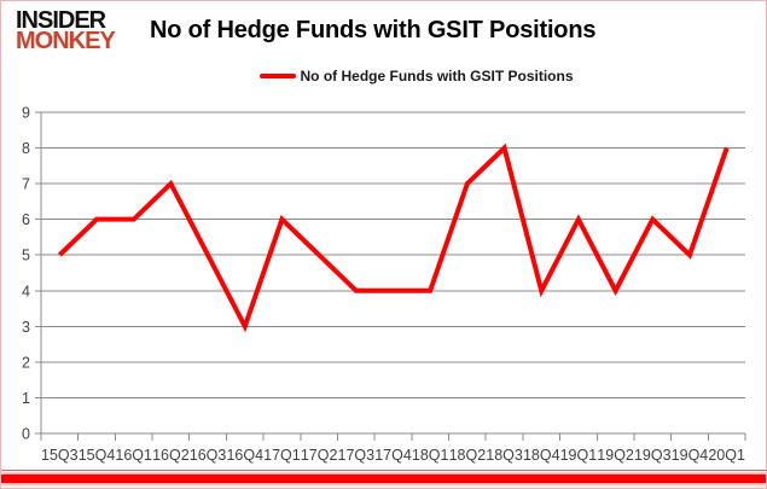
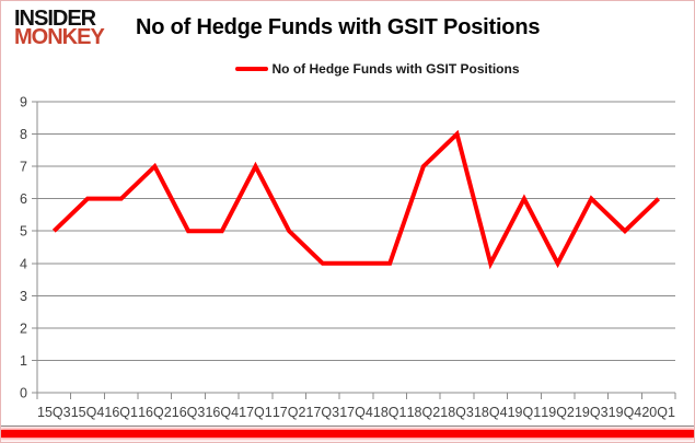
16Q4: 3 -> 5
17Q1: 6 -> 7
20Q1: 8 -> 6
